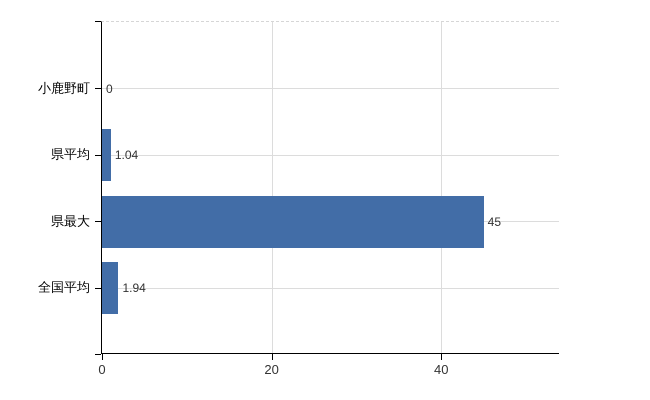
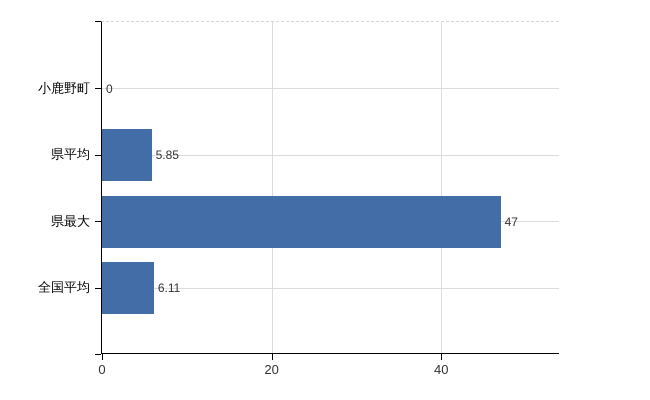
県平均: 1.04 -> 5.85
県最大: 45 -> 47
全国平均: 1.94 -> 6.11
